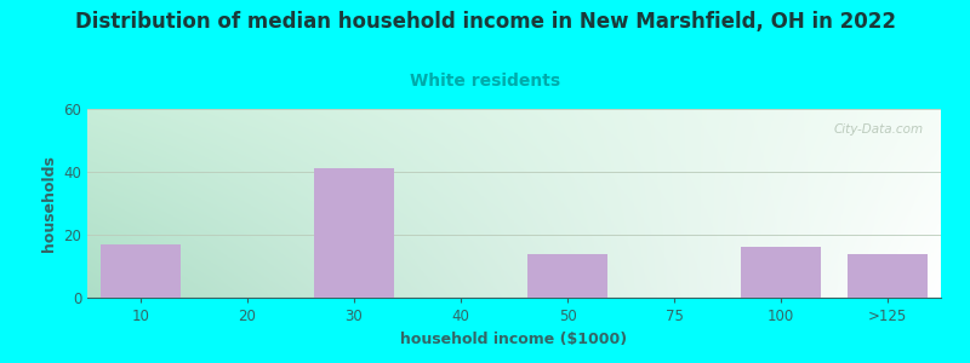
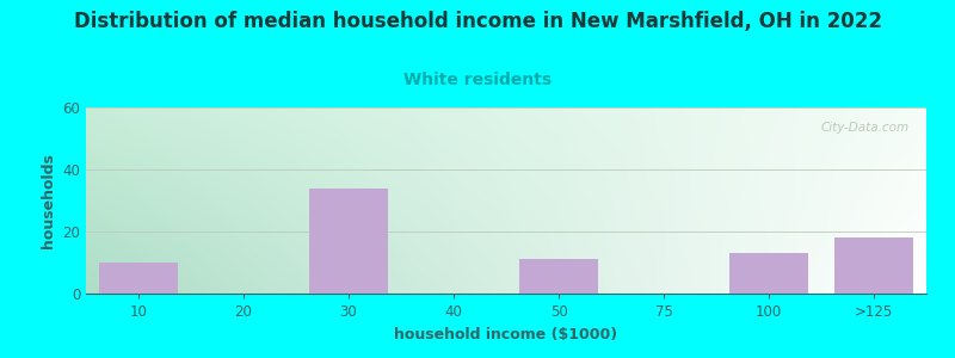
10: 17 -> 10
30: 41 -> 34
50: 14 -> 11
100: 16 -> 13
>125: 14 -> 18
